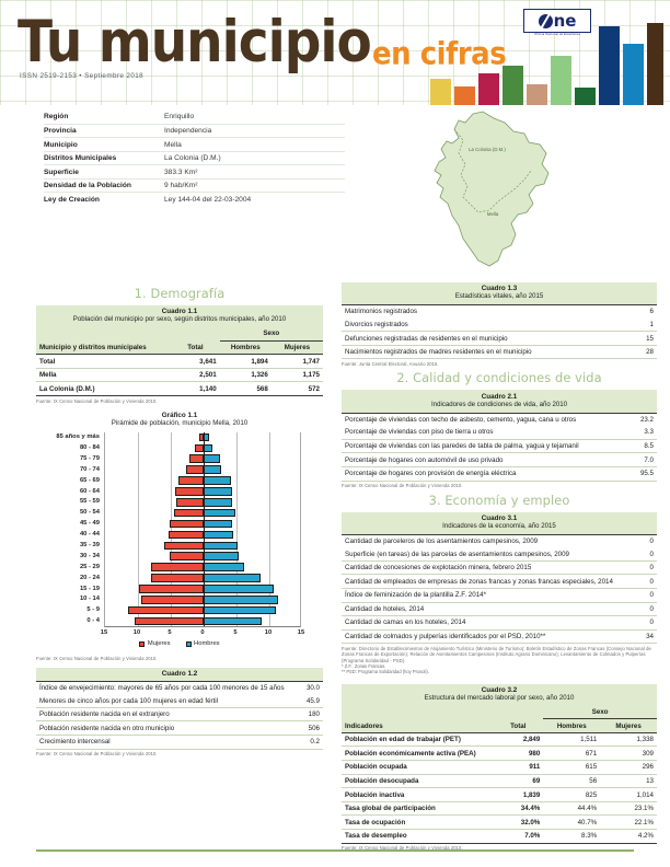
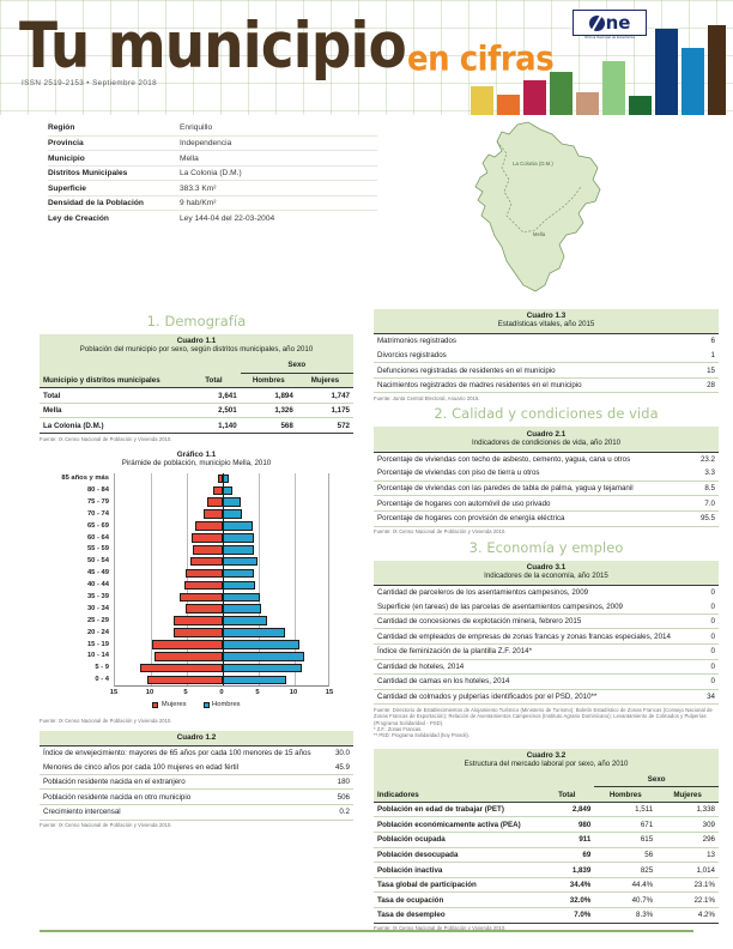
Mujeres/25 - 29: 8 -> 7
Mujeres/20 - 24: 8 -> 7
